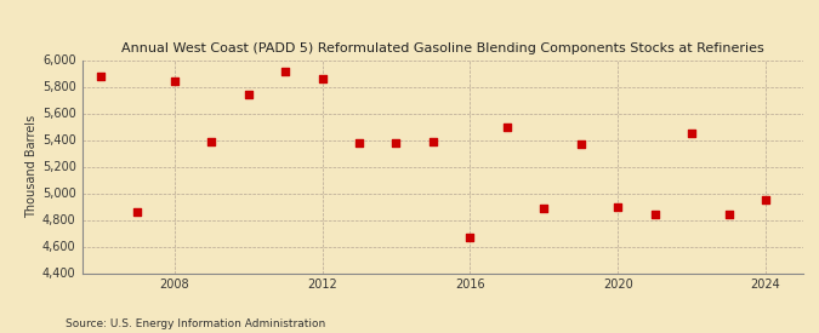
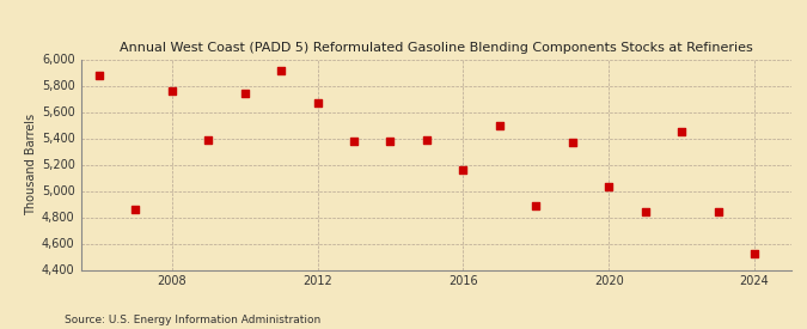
2008: 5,840 -> 5,760
2012: 5,860 -> 5,670
2016: 4,670 -> 5,160
2020: 4,900 -> 5,030
2024: 4,950 -> 4,520
